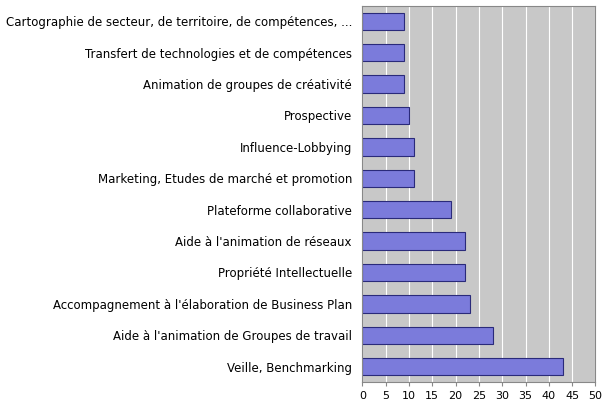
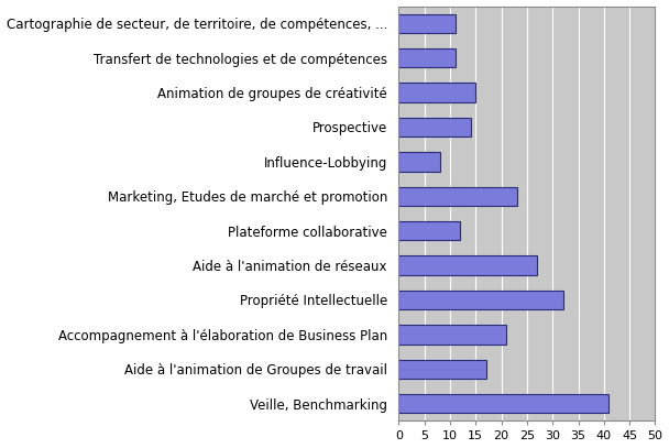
Cartographie de secteur, de territoire, de compétences, ...: 9 -> 11
Transfert de technologies et de compétences: 9 -> 11
Animation de groupes de créativité: 9 -> 15
Prospective: 10 -> 14
Influence-Lobbying: 11 -> 8
Marketing, Etudes de marché et promotion: 11 -> 23
Plateforme collaborative: 19 -> 12
Aide à l'animation de réseaux: 22 -> 27
Propriété Intellectuelle: 22 -> 32
Accompagnement à l'élaboration de Business Plan: 23 -> 21
Aide à l'animation de Groupes de travail: 28 -> 17
Veille, Benchmarking: 43 -> 41
